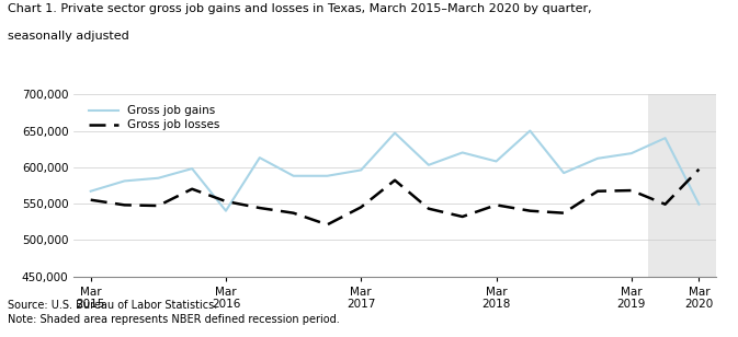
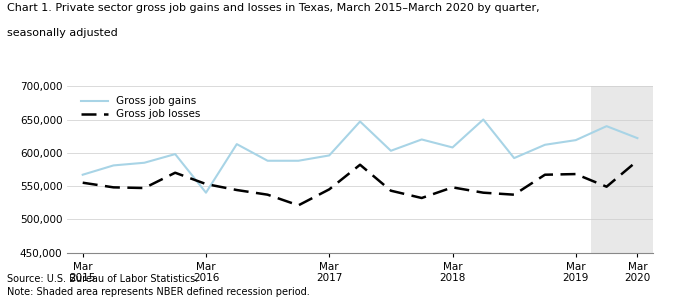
Gross job gains/Mar 2020: 549,000 -> 622,000
Gross job losses/Mar 2020: 597,000 -> 588,000
